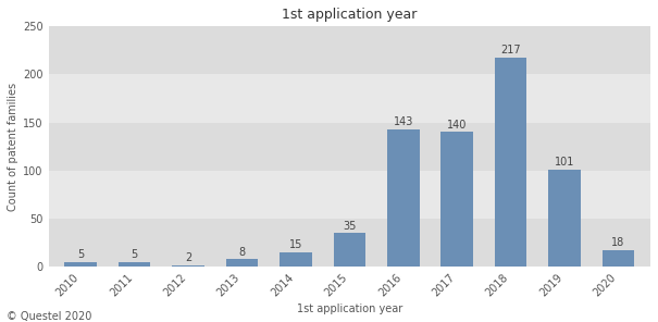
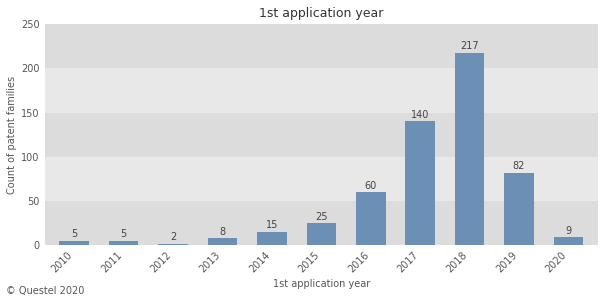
2015: 35 -> 25
2016: 143 -> 60
2019: 101 -> 82
2020: 18 -> 9
